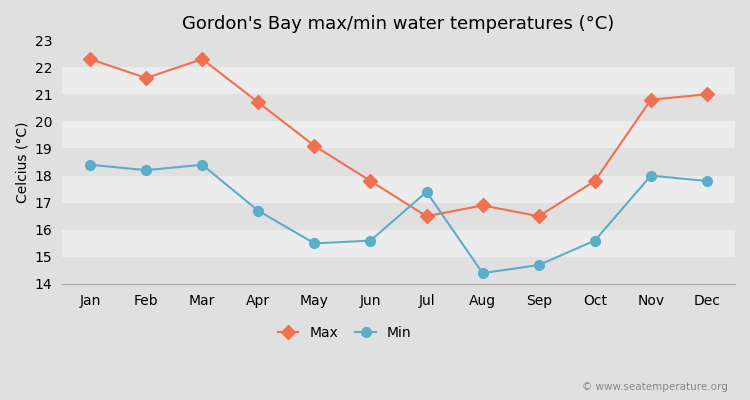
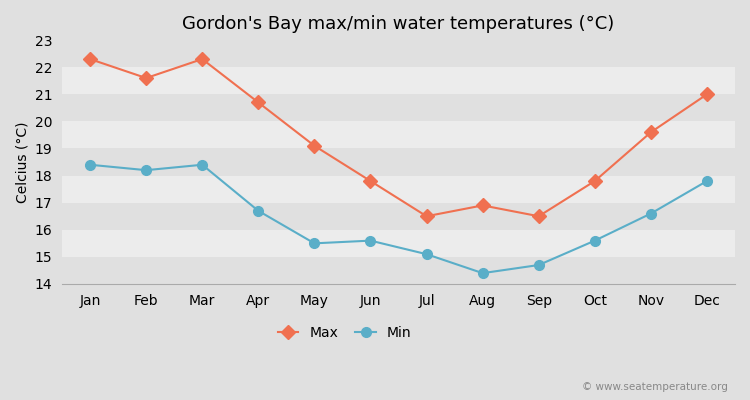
Min/Jul: 17.4 -> 15.1
Max/Nov: 20.8 -> 19.6
Min/Nov: 18.0 -> 16.6
